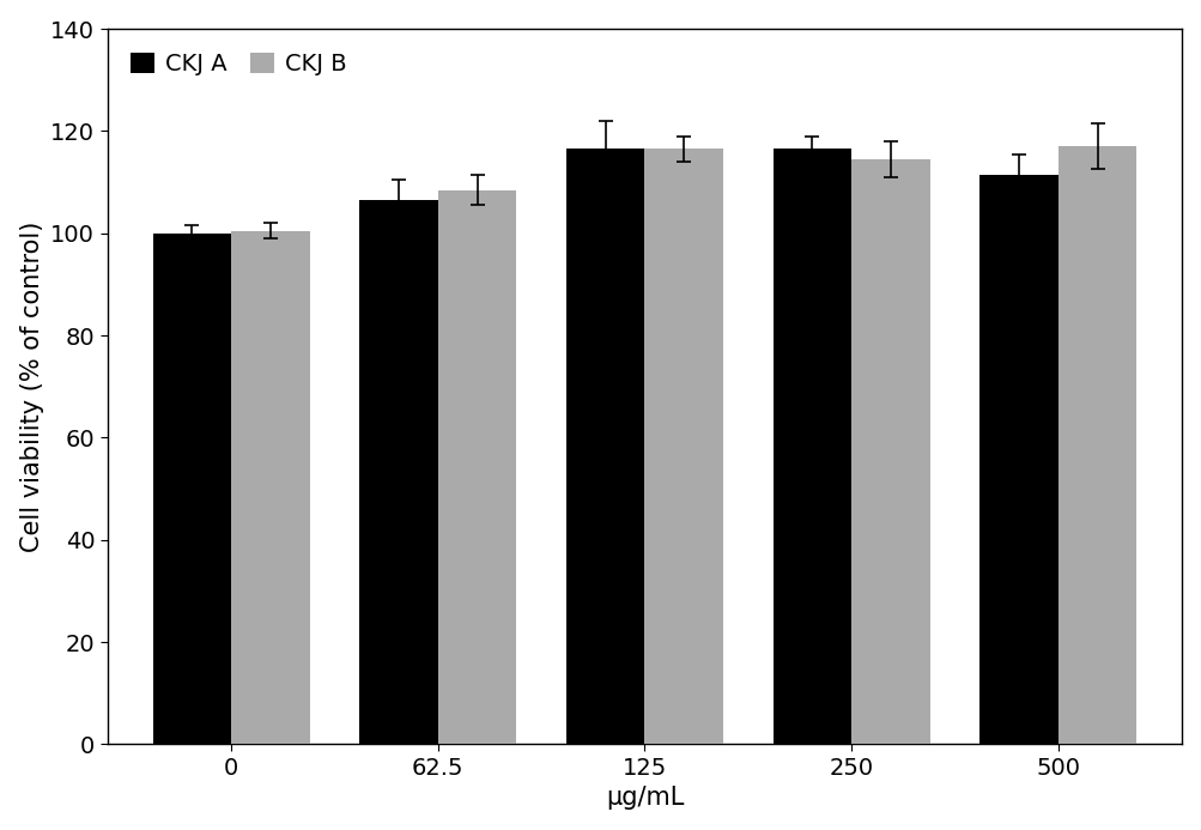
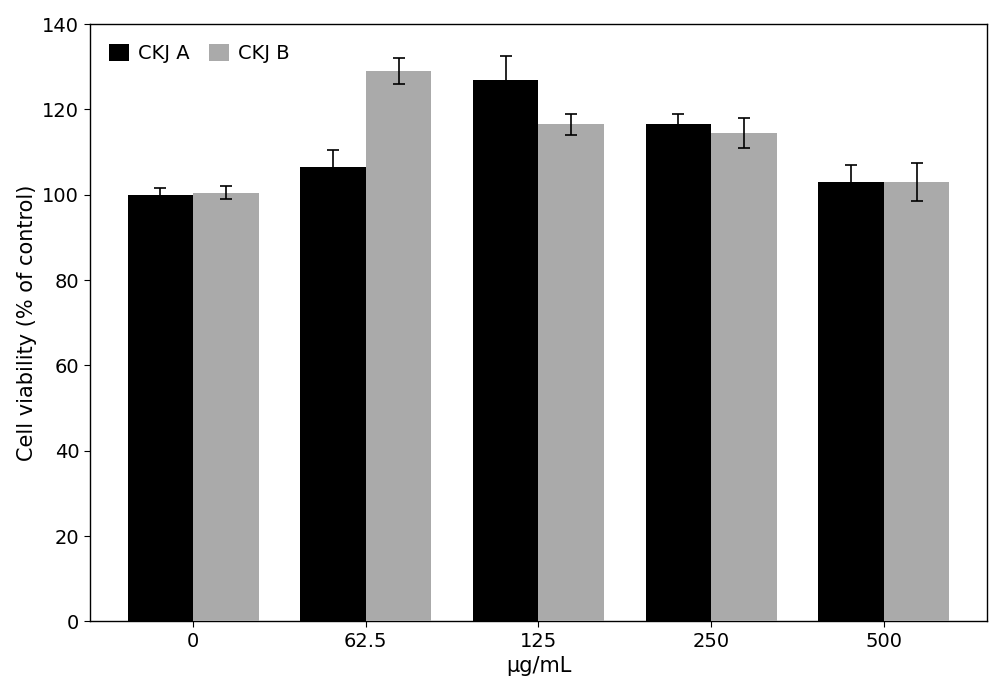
CKJ B/62.5: 108.5 -> 129.0
CKJ A/125: 116.5 -> 127.0
CKJ A/500: 111.5 -> 103.0
CKJ B/500: 117.0 -> 103.0
